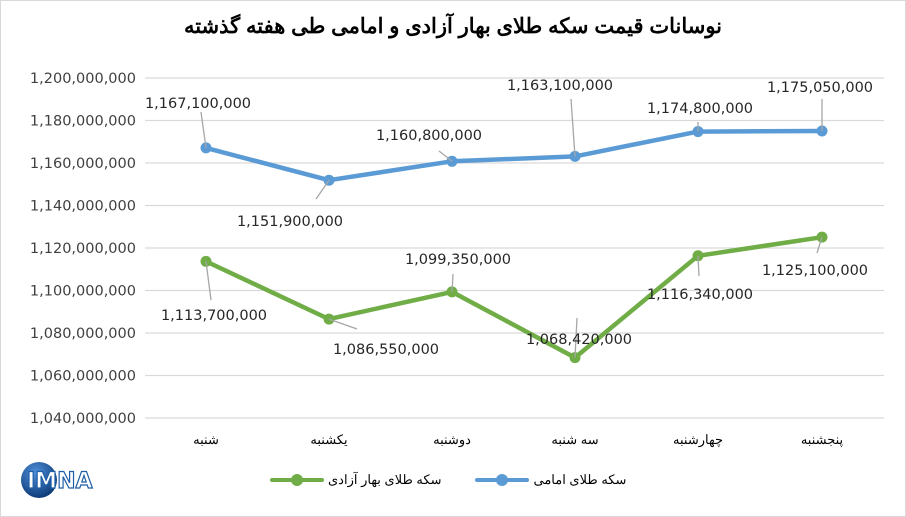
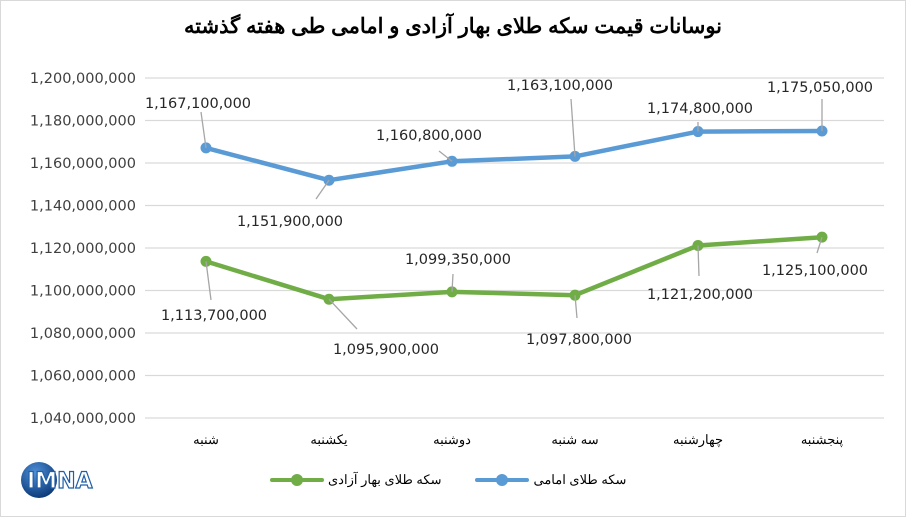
سکه طلای بهار آزادی/یکشنبه: 1,086,550,000 -> 1,095,900,000
سکه طلای بهار آزادی/سه شنبه: 1,068,420,000 -> 1,097,800,000
سکه طلای بهار آزادی/چهارشنبه: 1,116,340,000 -> 1,121,200,000
